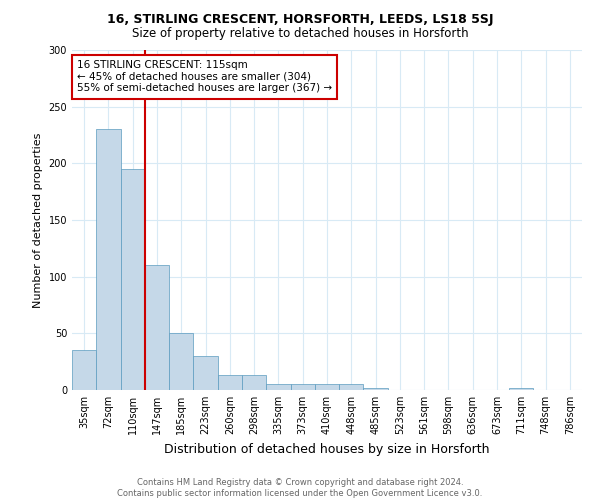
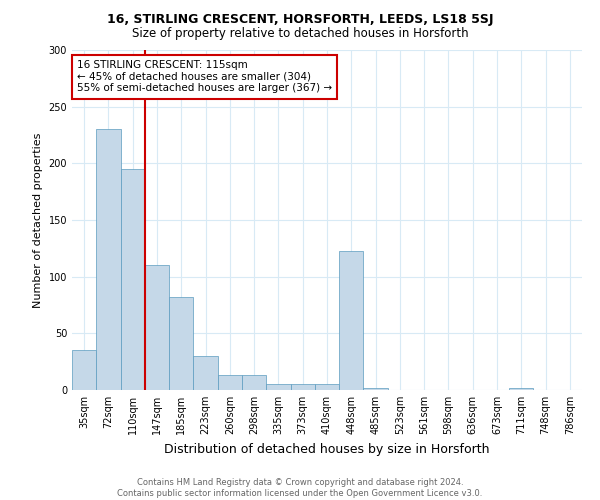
185sqm: 50 -> 82
448sqm: 5 -> 123
